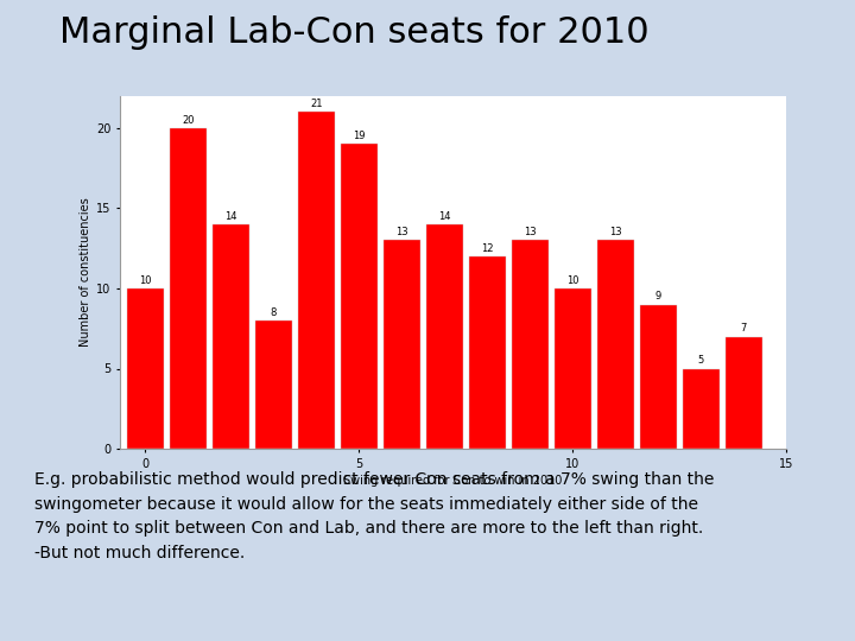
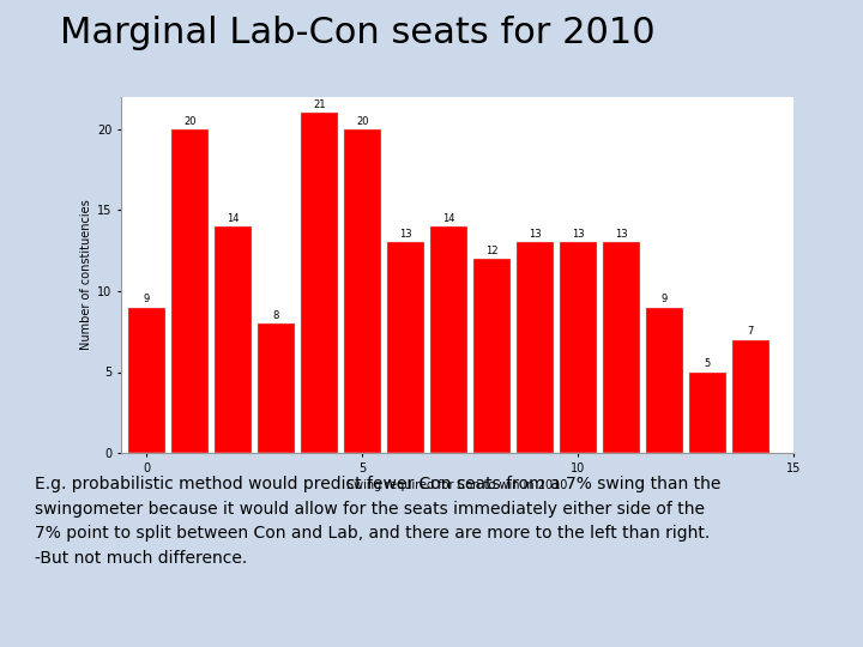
0: 10 -> 9
5: 19 -> 20
10: 10 -> 13
